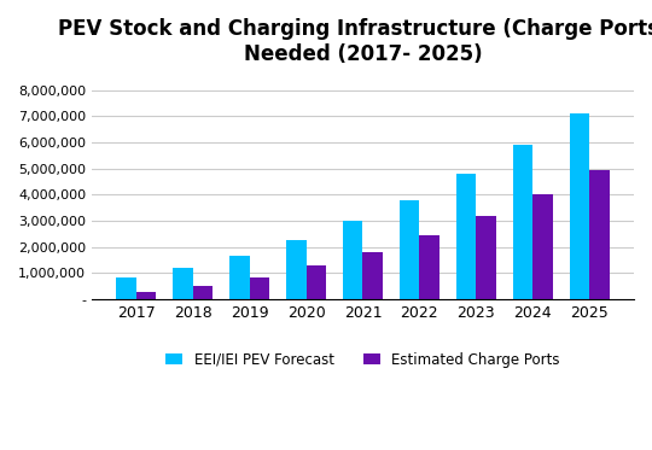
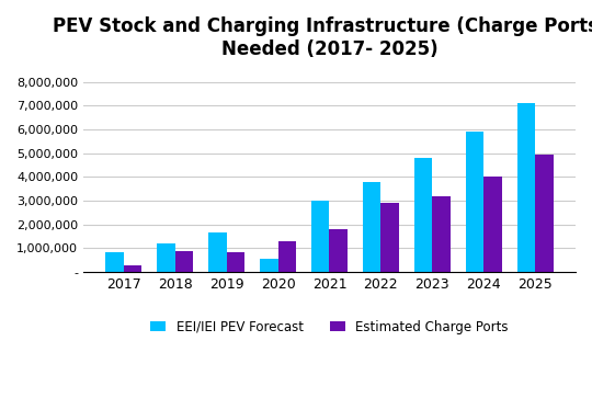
Estimated Charge Ports/2018: 530,000 -> 900,000
EEI/IEI PEV Forecast/2020: 2,250,000 -> 550,000
Estimated Charge Ports/2022: 2,440,000 -> 2,900,000
